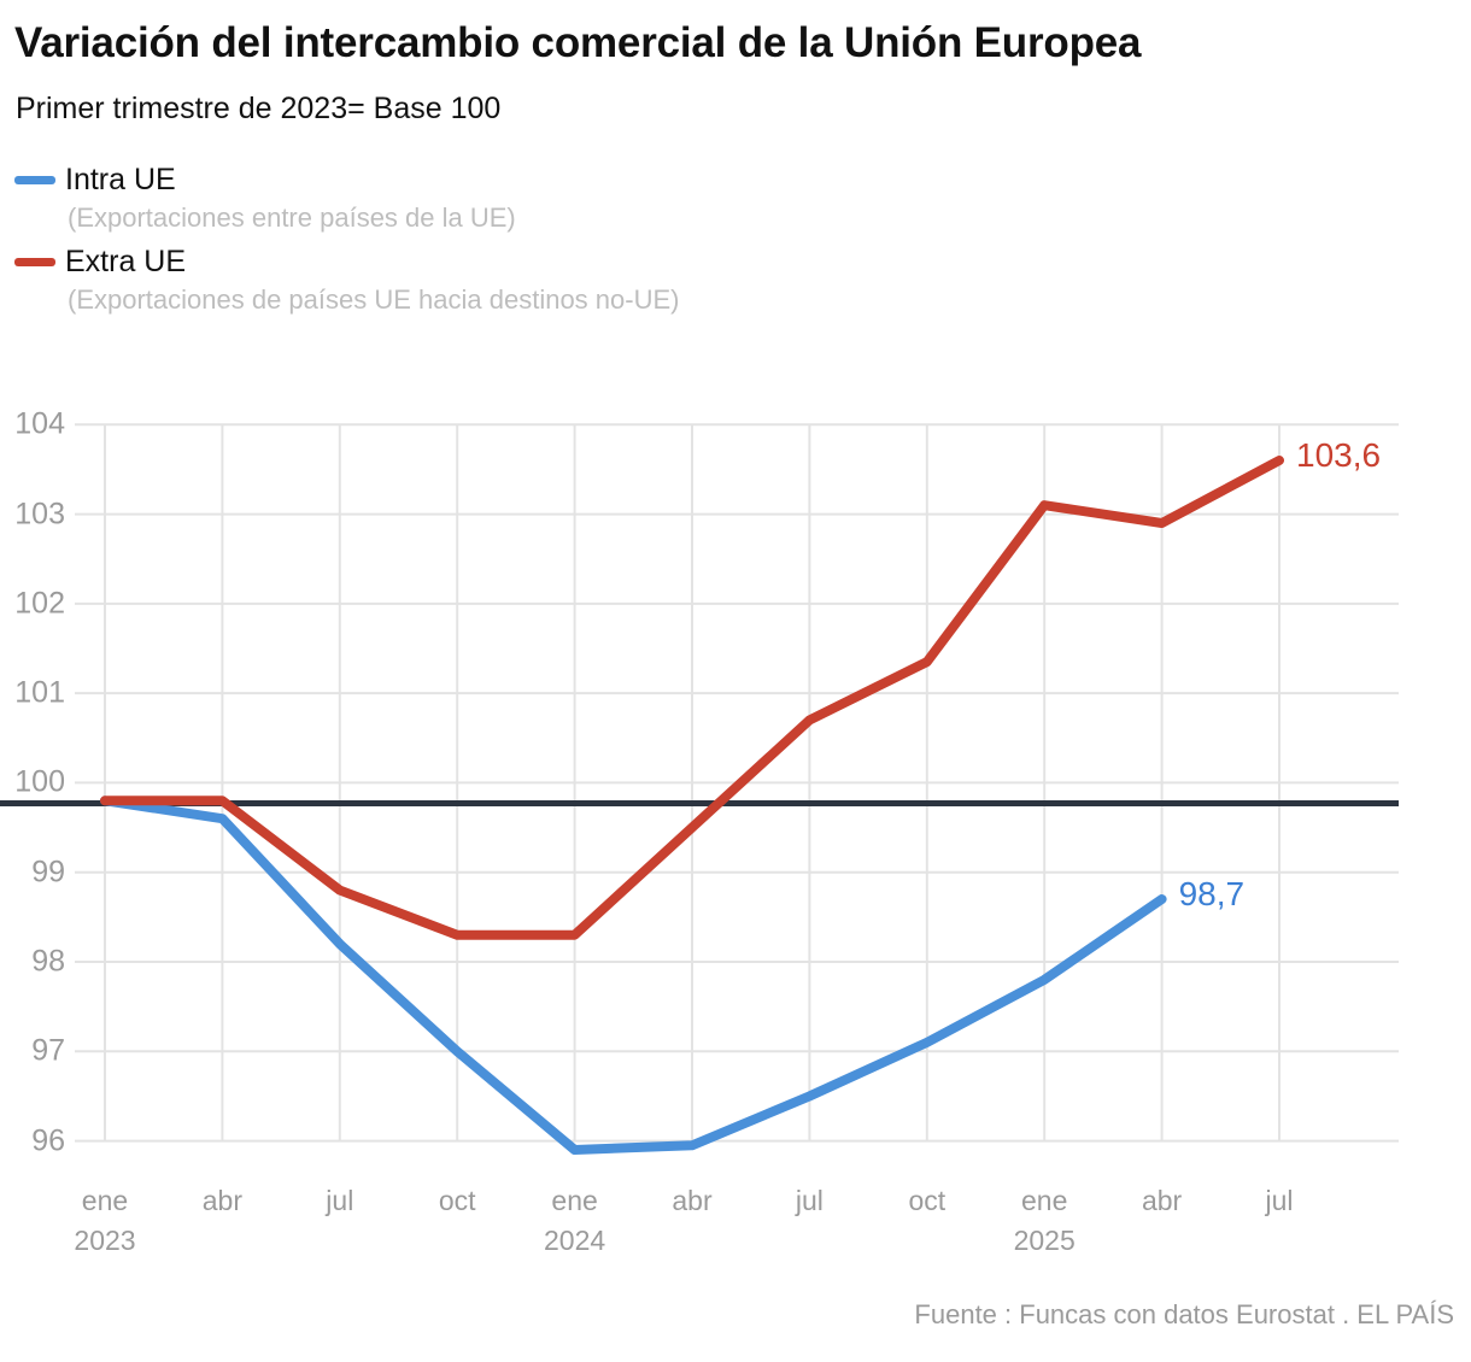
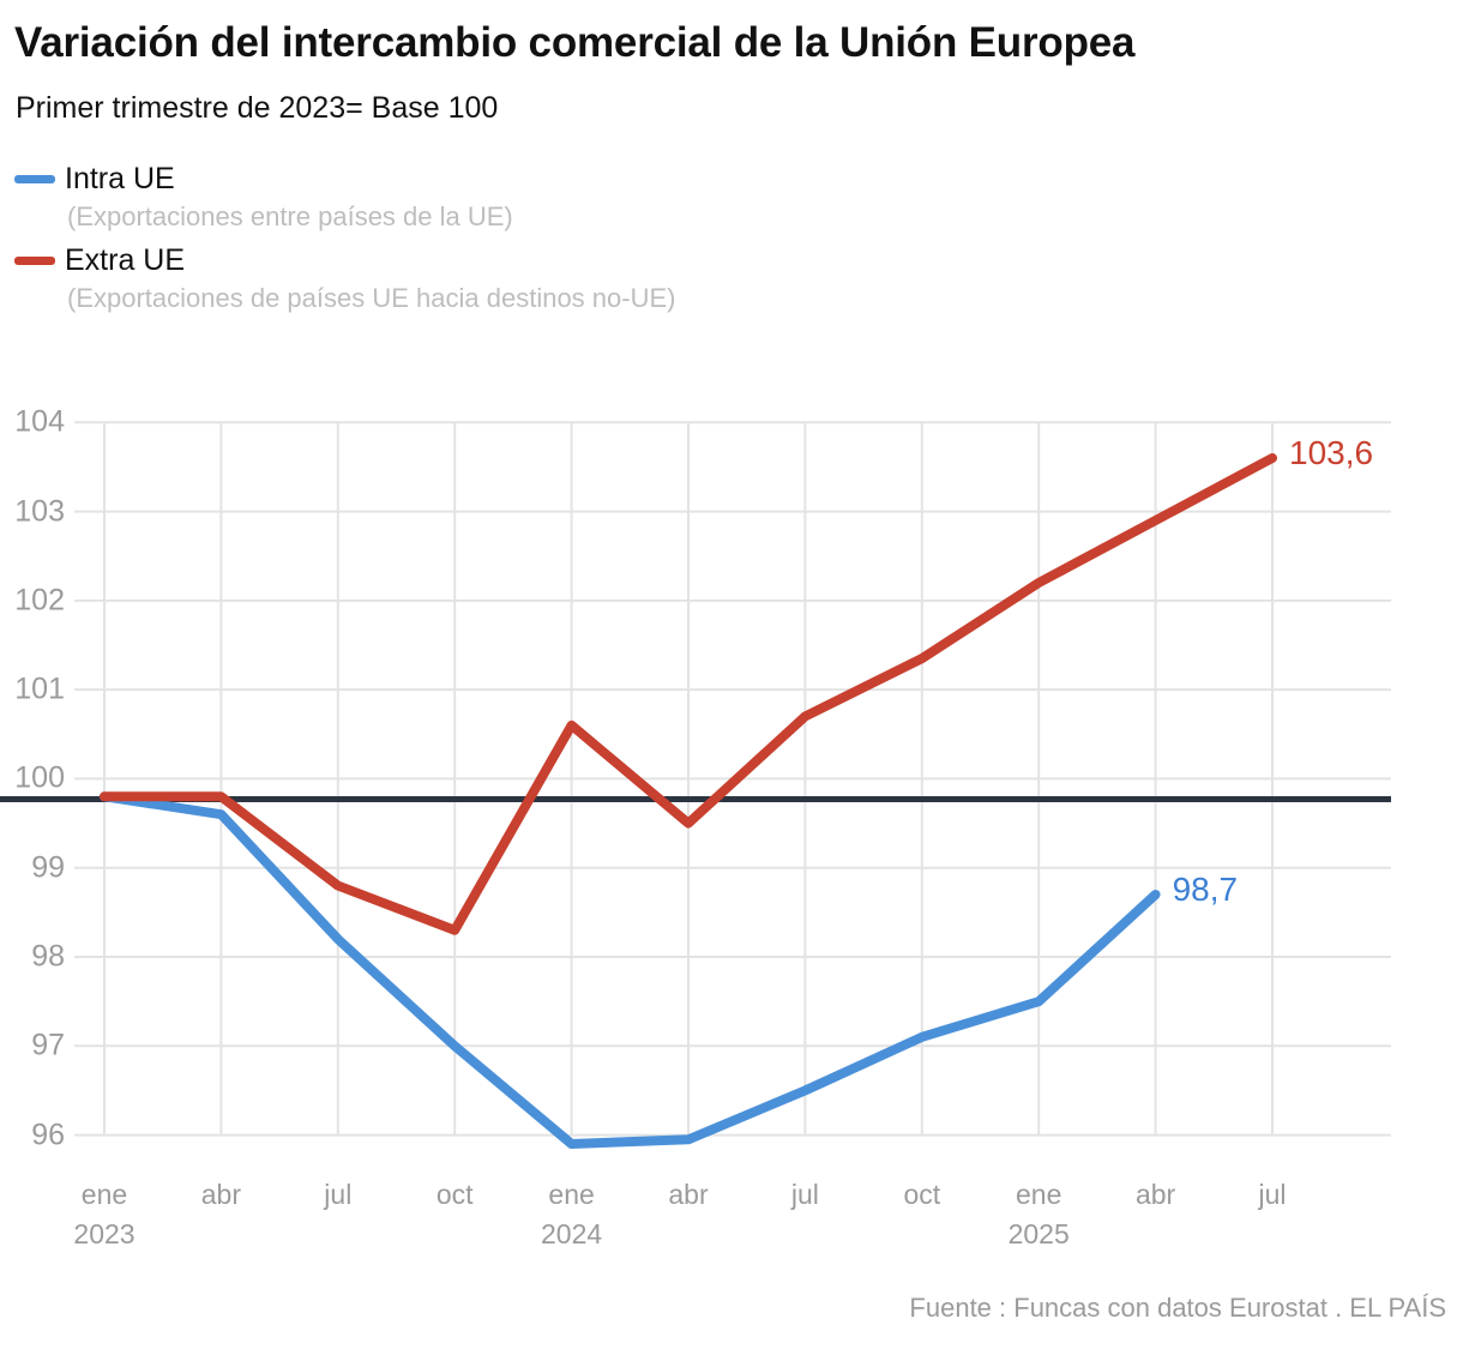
Extra UE/ene 2024: 98.3 -> 100.6
Intra UE/ene 2025: 97.8 -> 97.5
Extra UE/ene 2025: 103.1 -> 102.2
